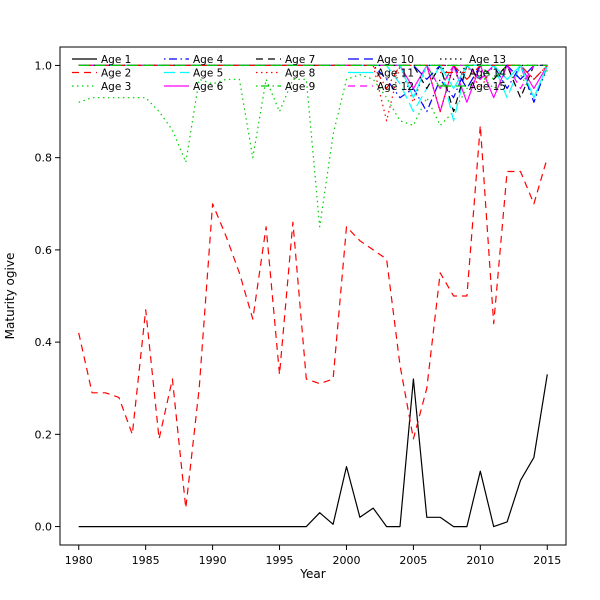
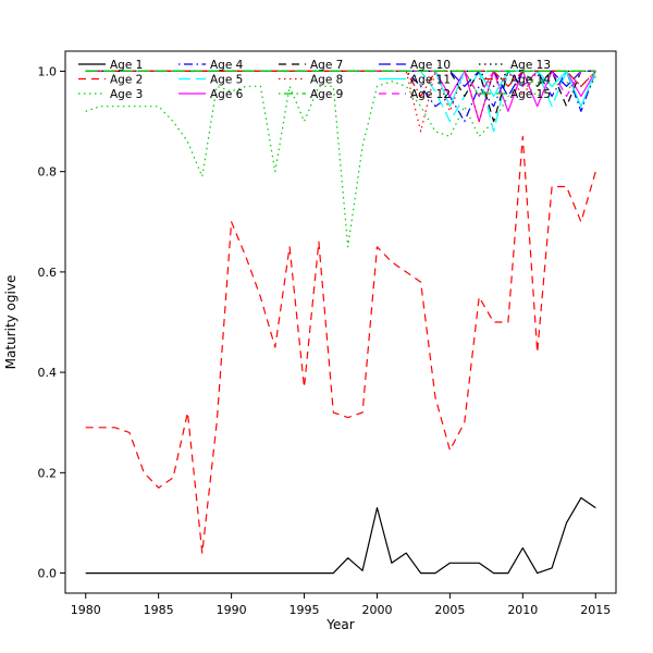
Age 2/1980: 0.42 -> 0.29
Age 2/1985: 0.47 -> 0.17
Age 2/1995: 0.33 -> 0.37
Age 1/2005: 0.32 -> 0.02
Age 2/2005: 0.19 -> 0.24
Age 1/2010: 0.12 -> 0.05
Age 1/2015: 0.33 -> 0.13
